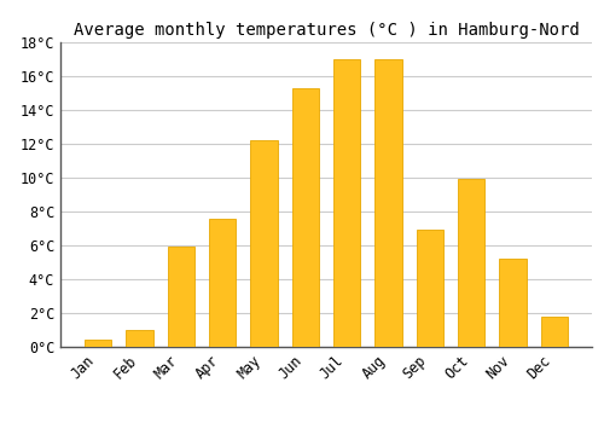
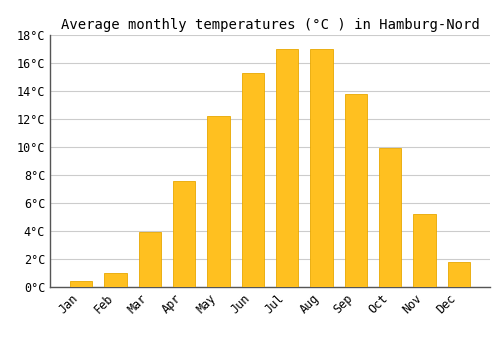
Mar: 5.9°C -> 3.9°C
Sep: 6.9°C -> 13.8°C
